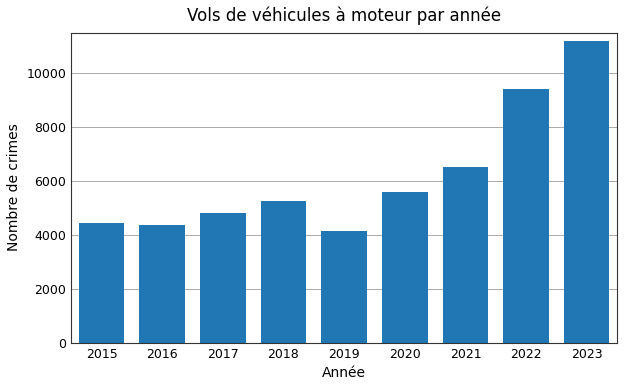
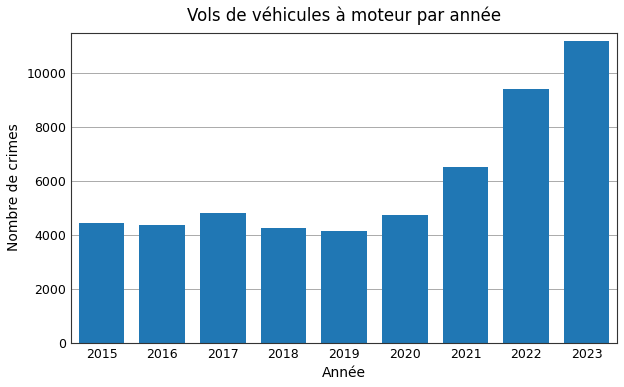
2018: 5250 -> 4250
2020: 5600 -> 4750
